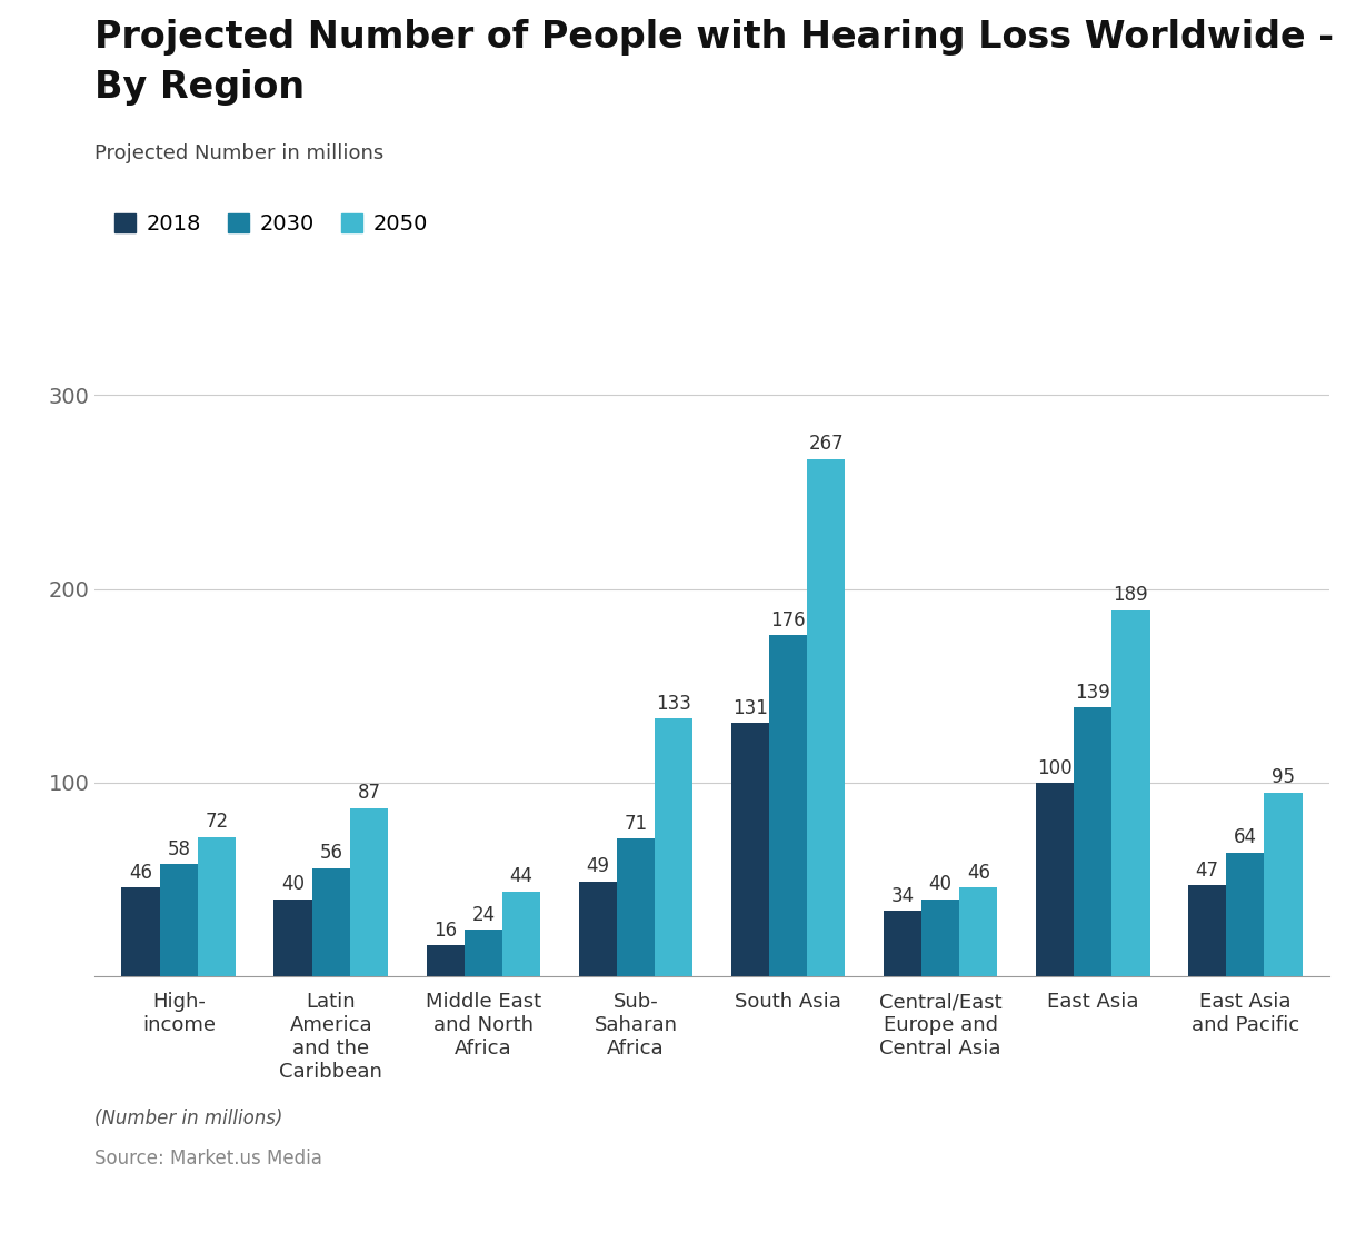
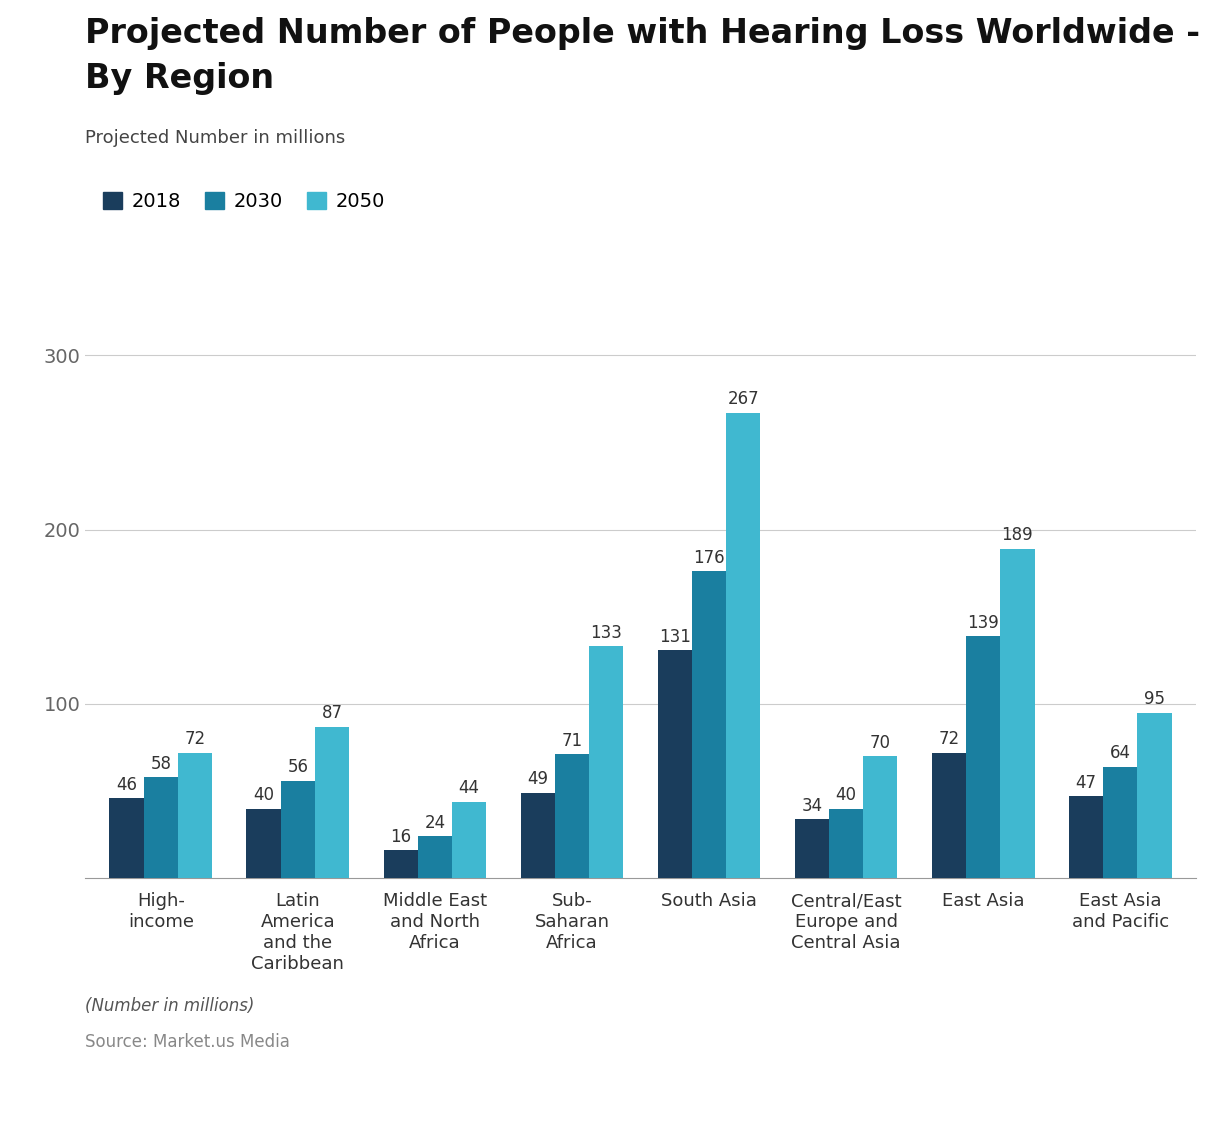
2050/Central/East Europe and Central Asia: 46 -> 70
2018/East Asia: 100 -> 72
